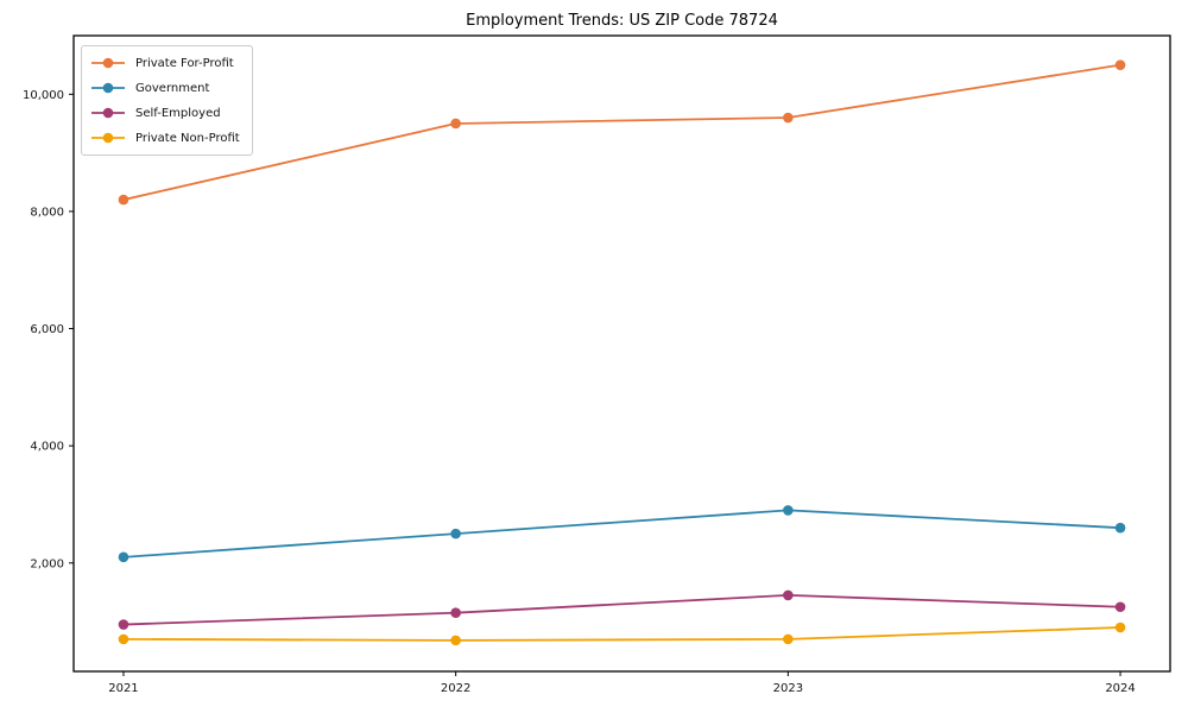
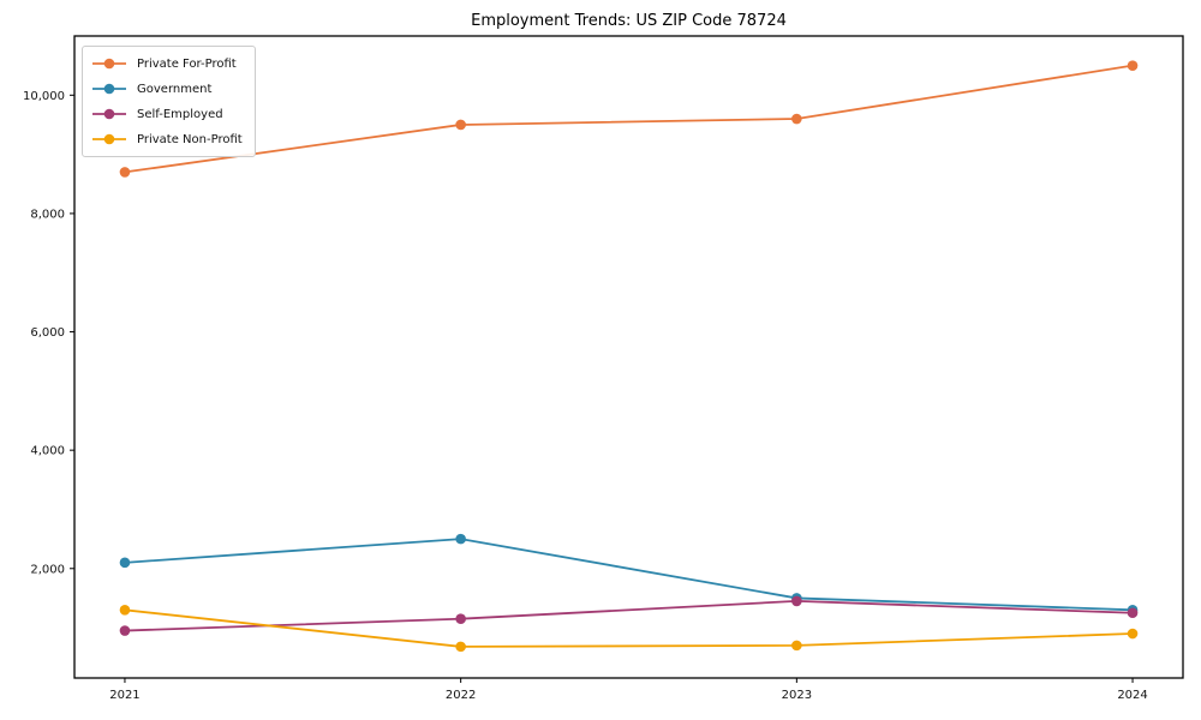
Private For-Profit/2021: 8200 -> 8700
Private Non-Profit/2021: 700 -> 1300
Government/2023: 2900 -> 1500
Government/2024: 2600 -> 1300
